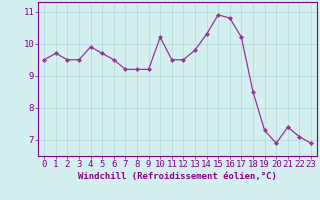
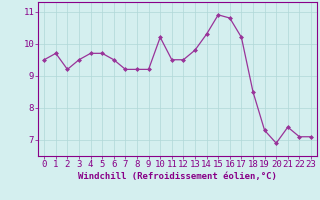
2: 9.5 -> 9.2
4: 9.9 -> 9.7
23: 6.9 -> 7.1
